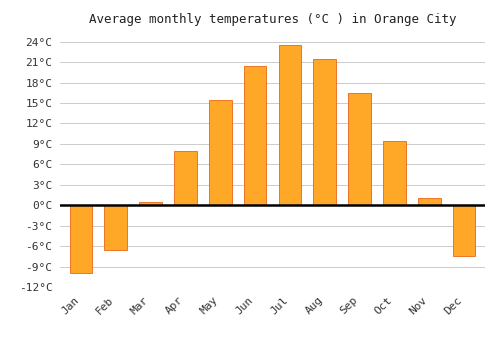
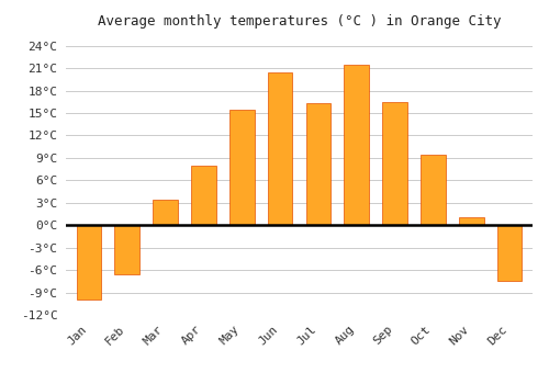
Mar: 0.5°C -> 3.4°C
Jul: 23.5°C -> 16.4°C
